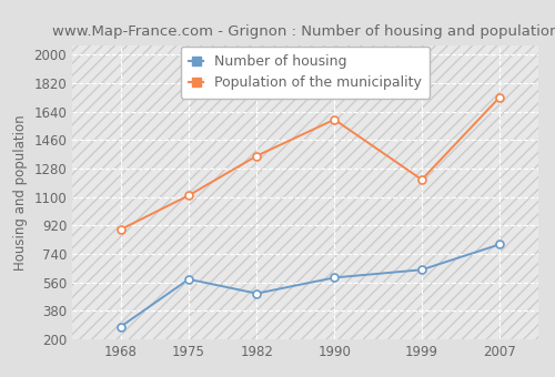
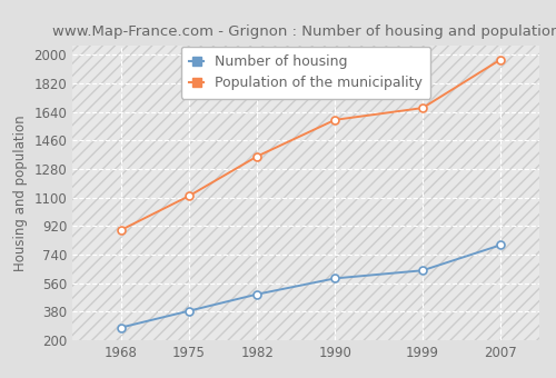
Number of housing/1975: 580 -> 380
Population of the municipality/1999: 1210 -> 1660
Population of the municipality/2007: 1730 -> 1970
